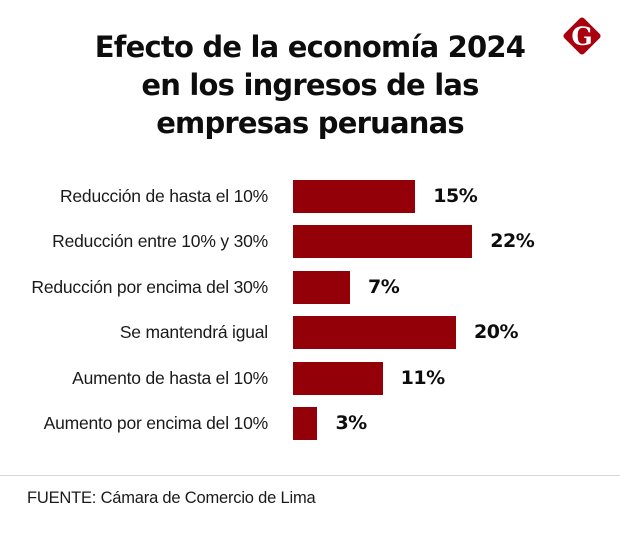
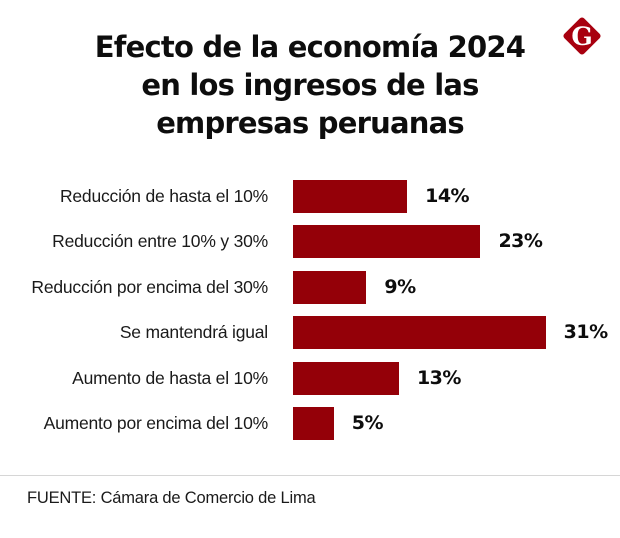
Reducción de hasta el 10%: 15% -> 14%
Reducción entre 10% y 30%: 22% -> 23%
Reducción por encima del 30%: 7% -> 9%
Se mantendrá igual: 20% -> 31%
Aumento de hasta el 10%: 11% -> 13%
Aumento por encima del 10%: 3% -> 5%
